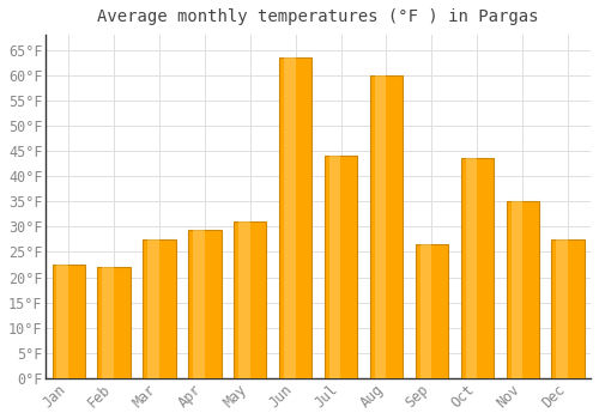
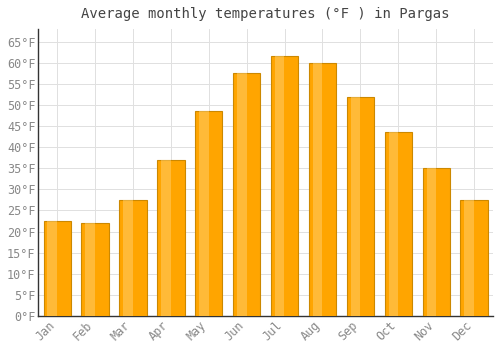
Apr: 29.5°F -> 37.0°F
May: 31.0°F -> 48.5°F
Jun: 63.5°F -> 57.5°F
Jul: 44.0°F -> 61.5°F
Sep: 26.5°F -> 52.0°F
